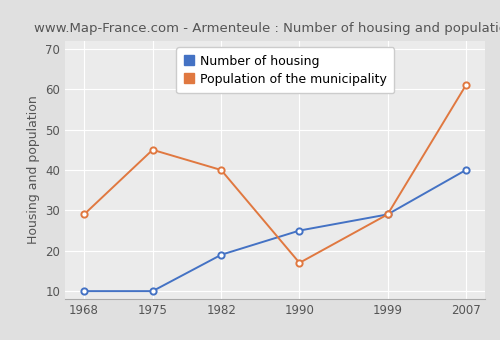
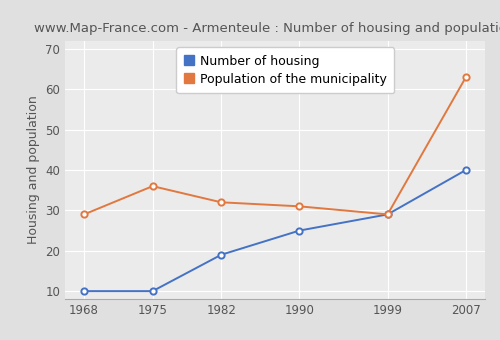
Population of the municipality/1975: 45 -> 36
Population of the municipality/1982: 40 -> 32
Population of the municipality/1990: 17 -> 31
Population of the municipality/2007: 61 -> 63
